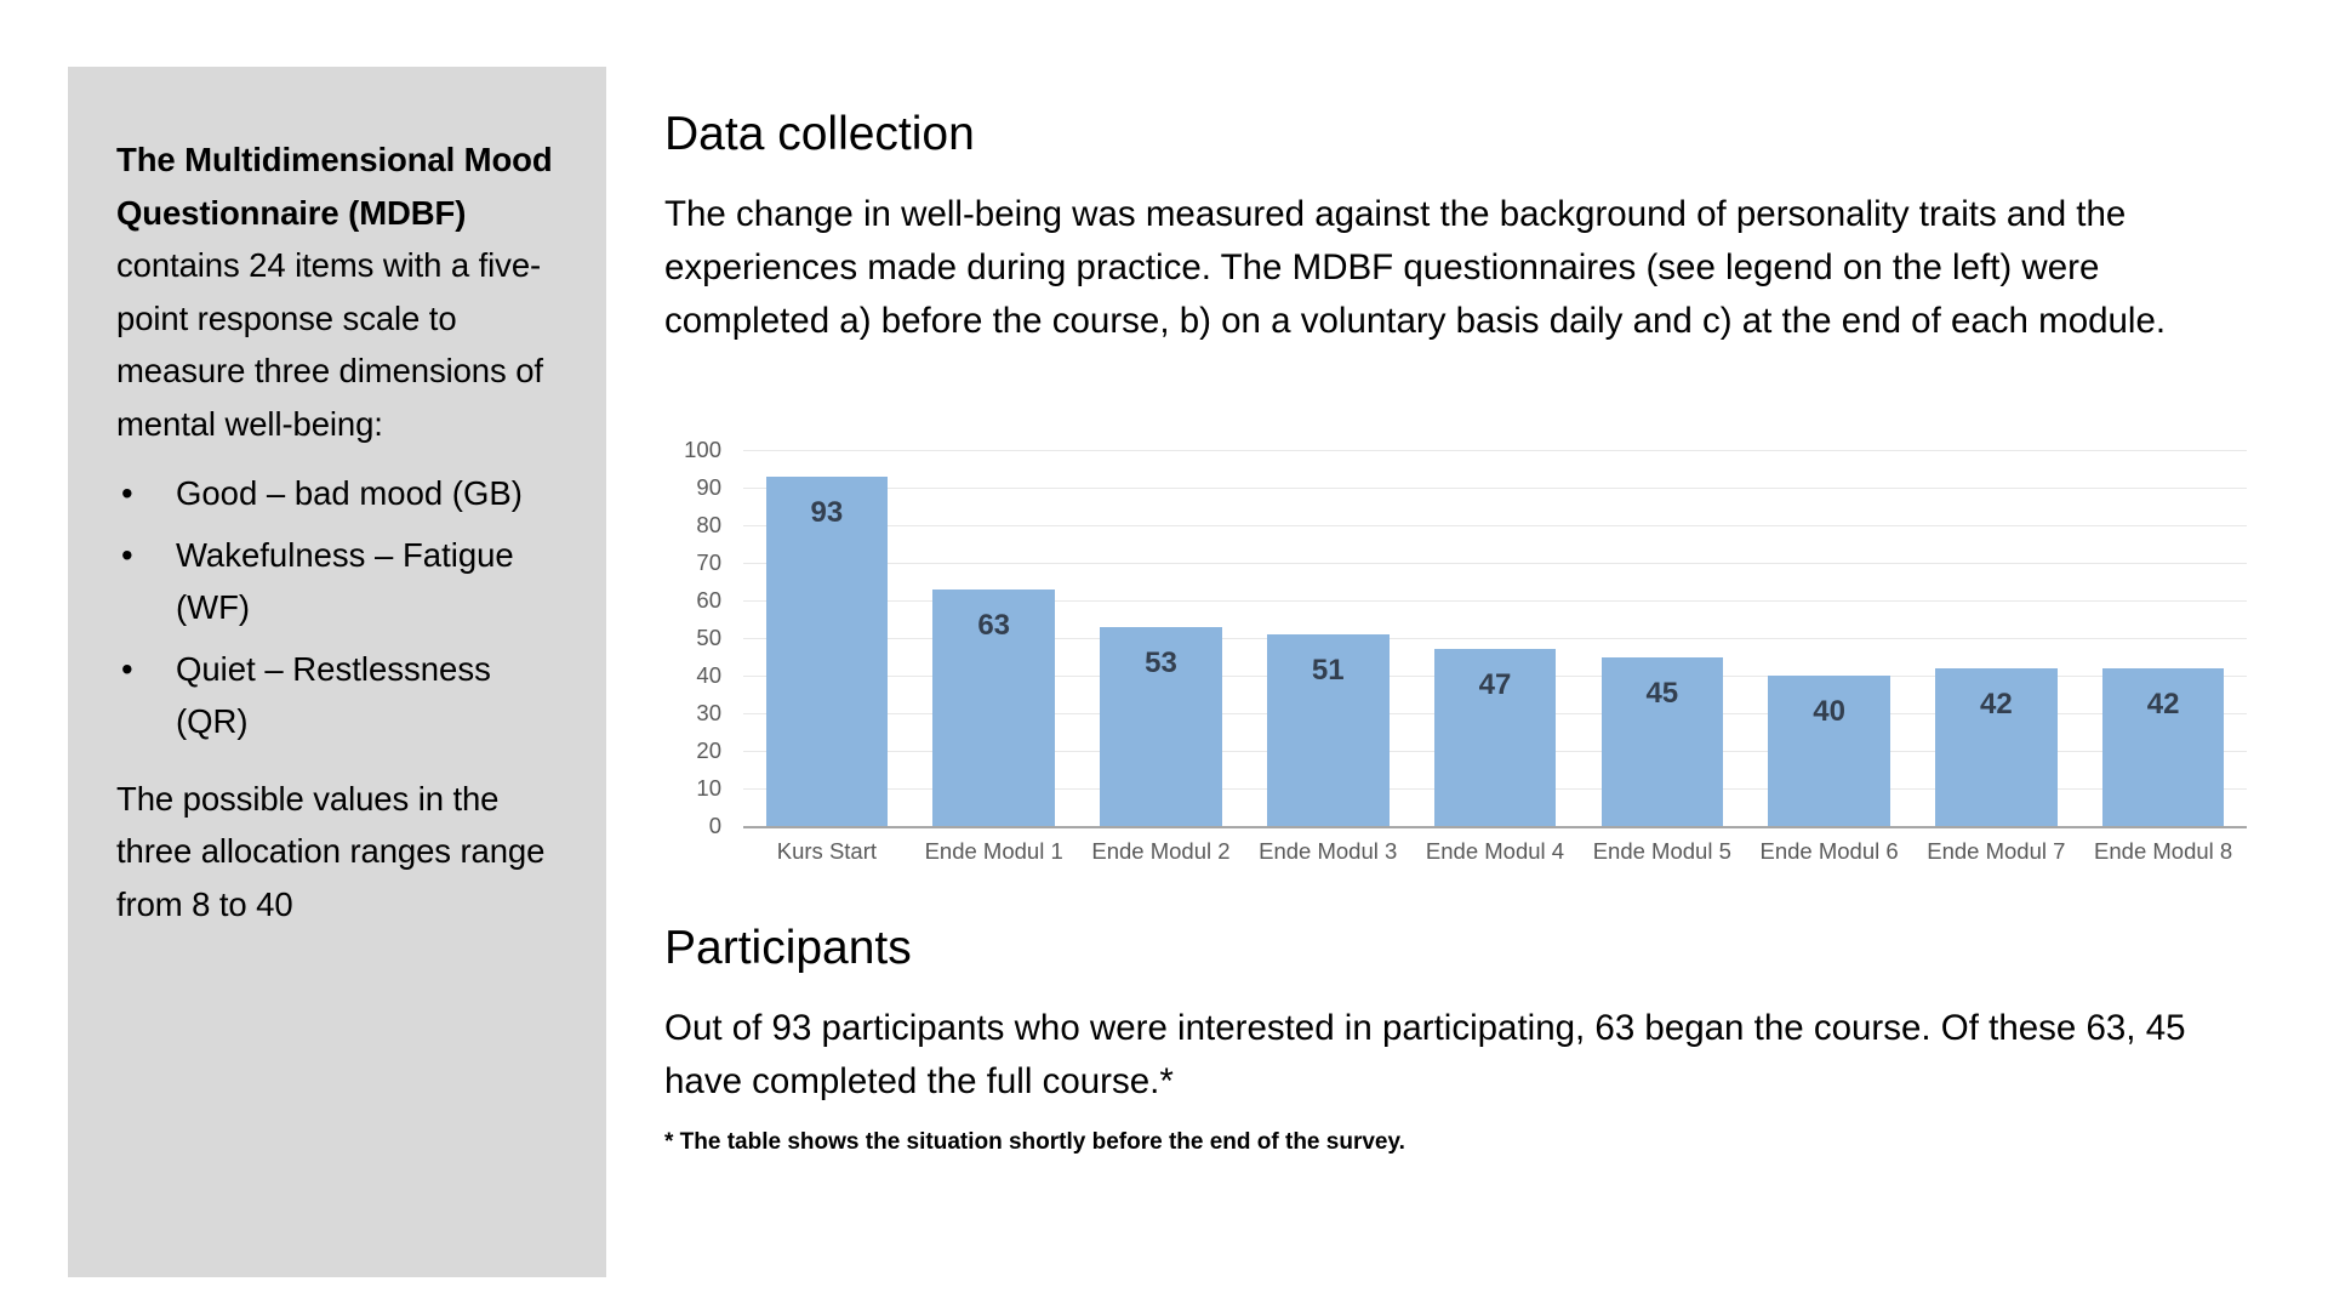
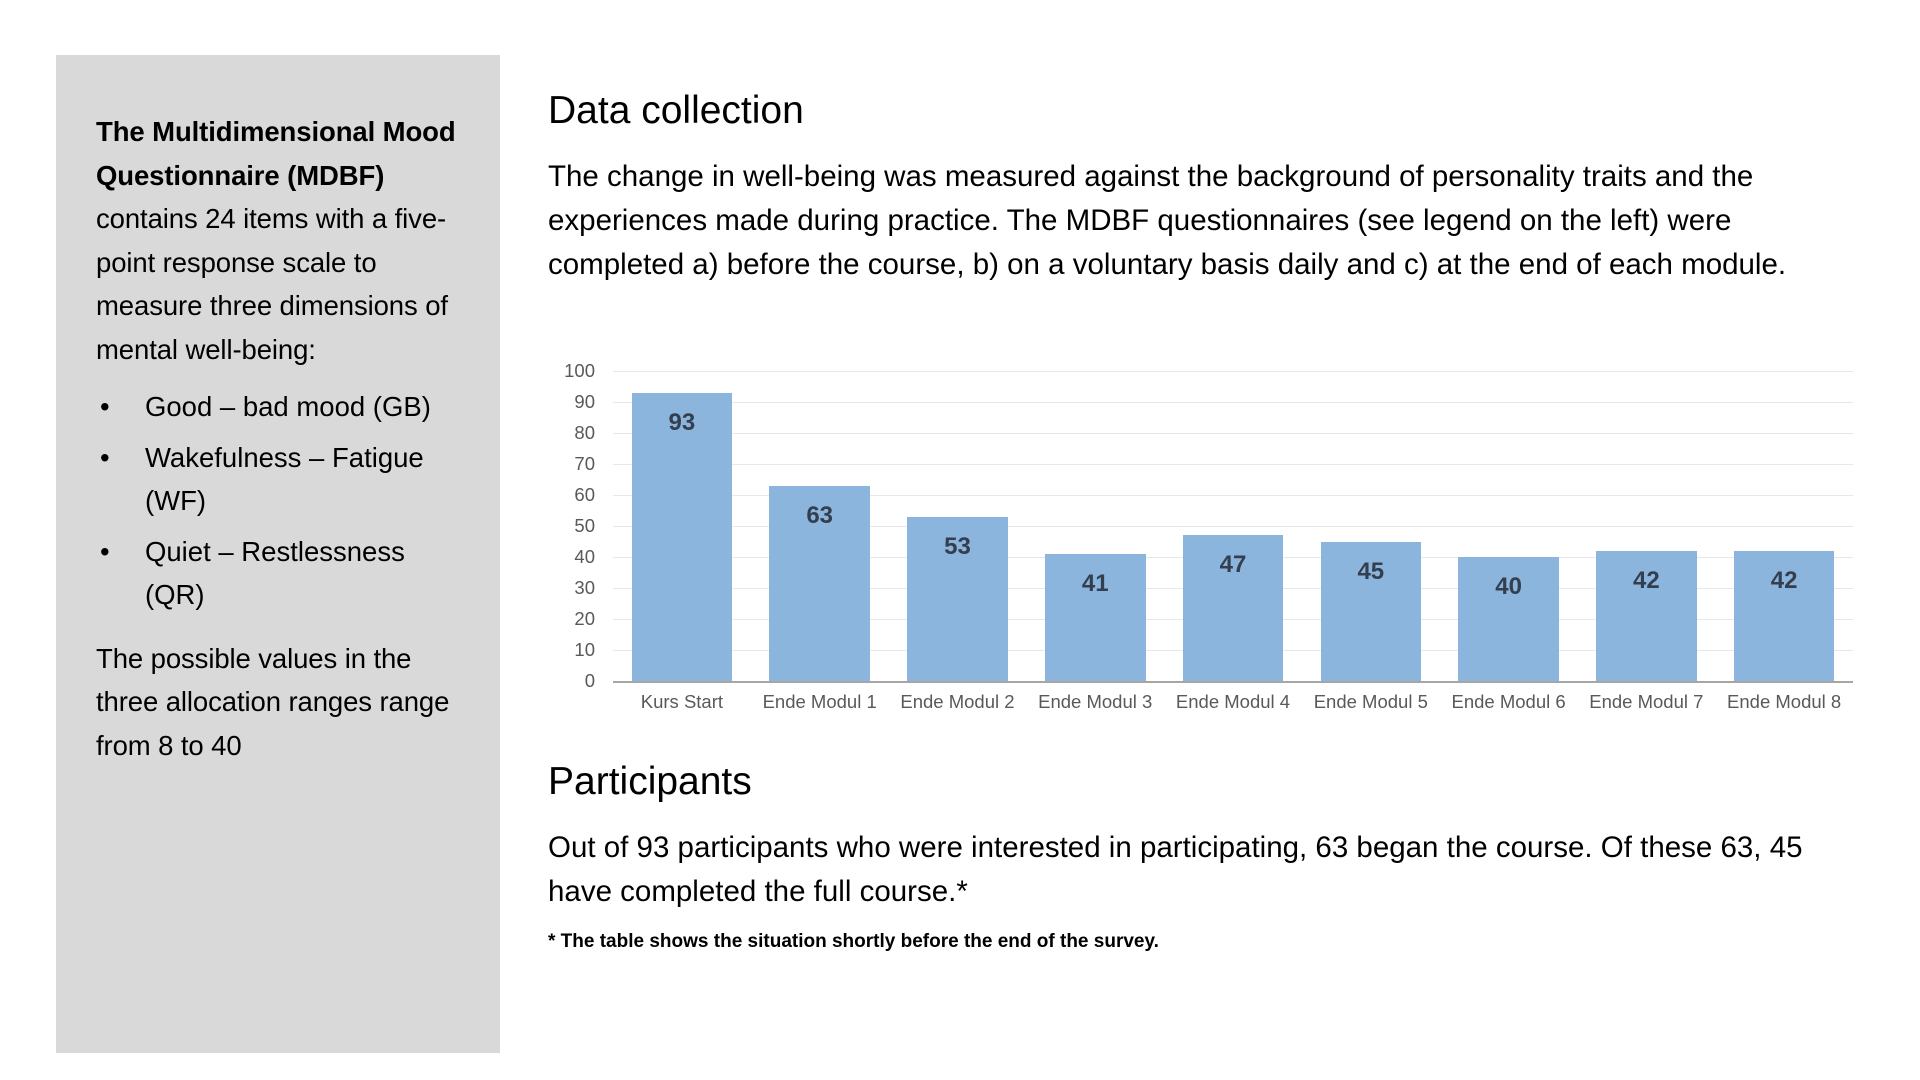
Ende Modul 3: 51 -> 41
